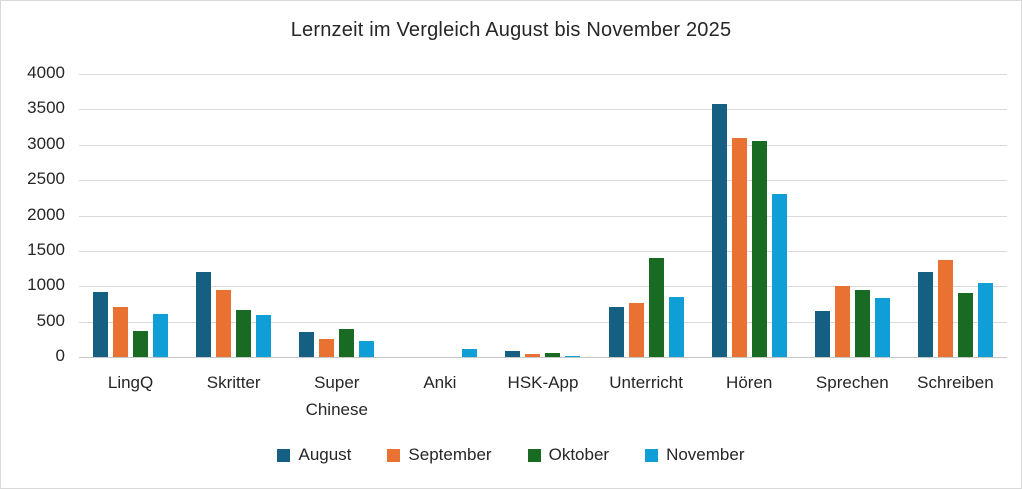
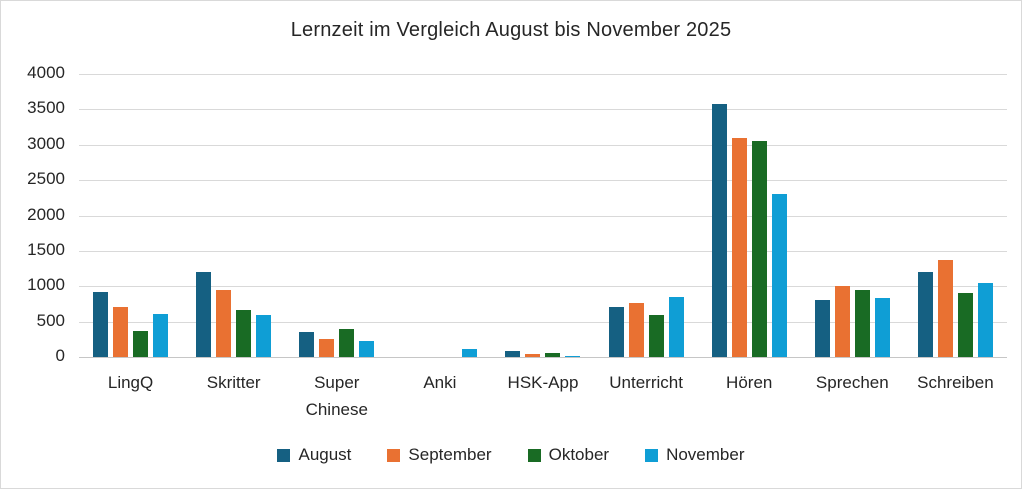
Oktober/Unterricht: 1400 -> 600
August/Sprechen: 600 -> 800
